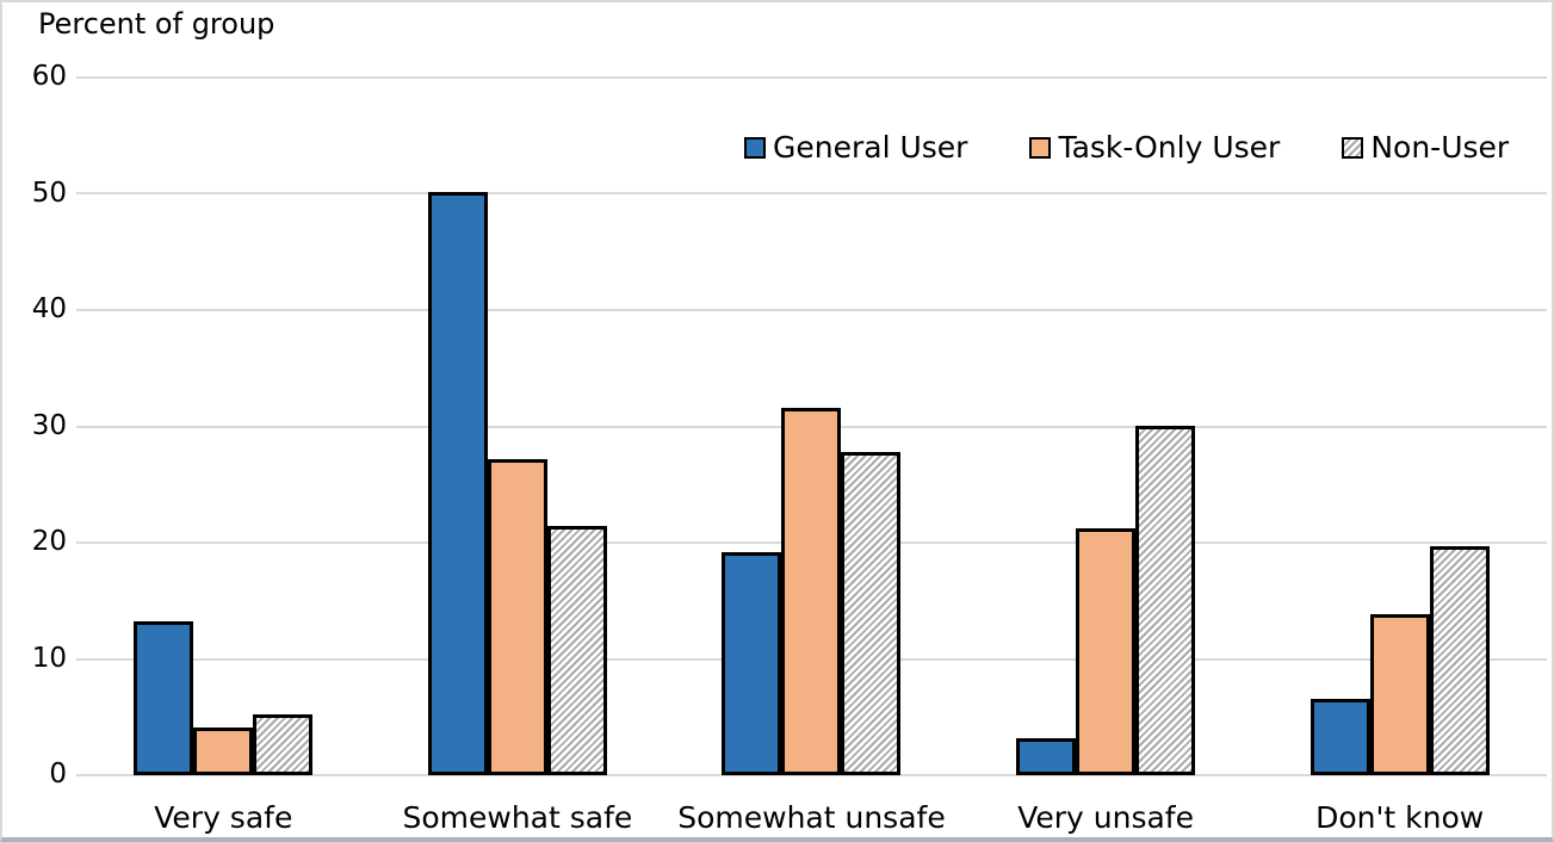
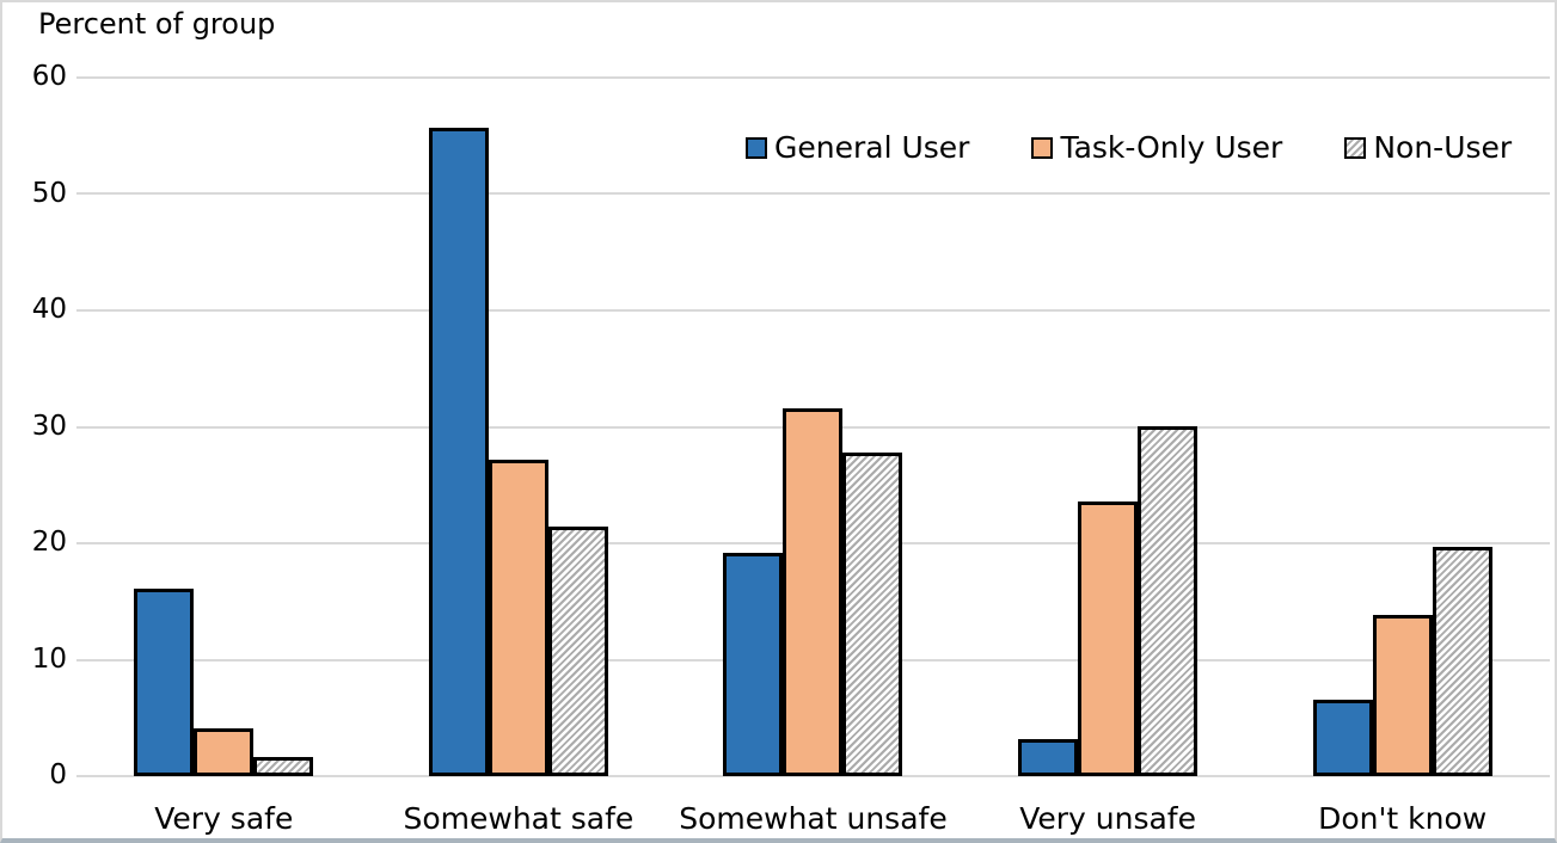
General User/Very safe: 13 -> 16
Non-User/Very safe: 5 -> 1
General User/Somewhat safe: 50 -> 56
Task-Only User/Very unsafe: 21 -> 23
